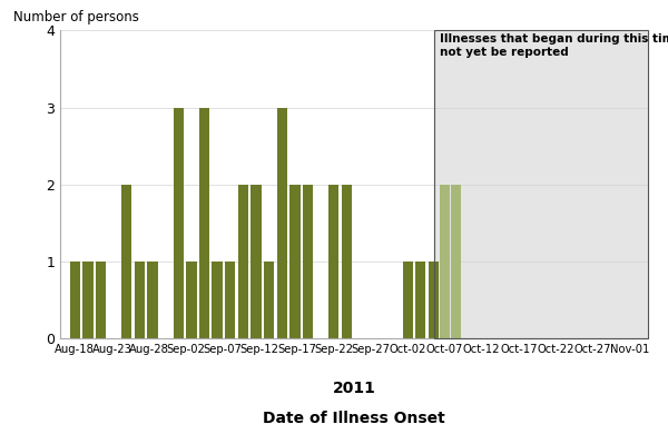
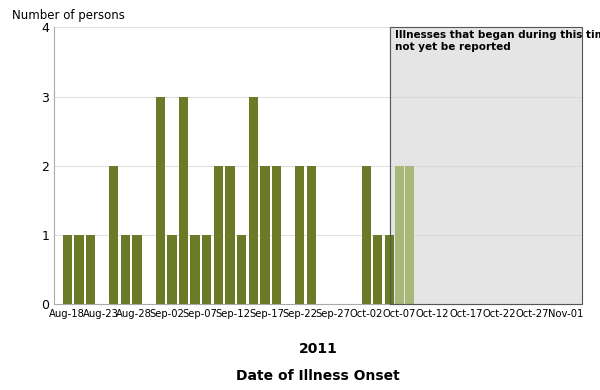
Oct-02: 1 -> 2
